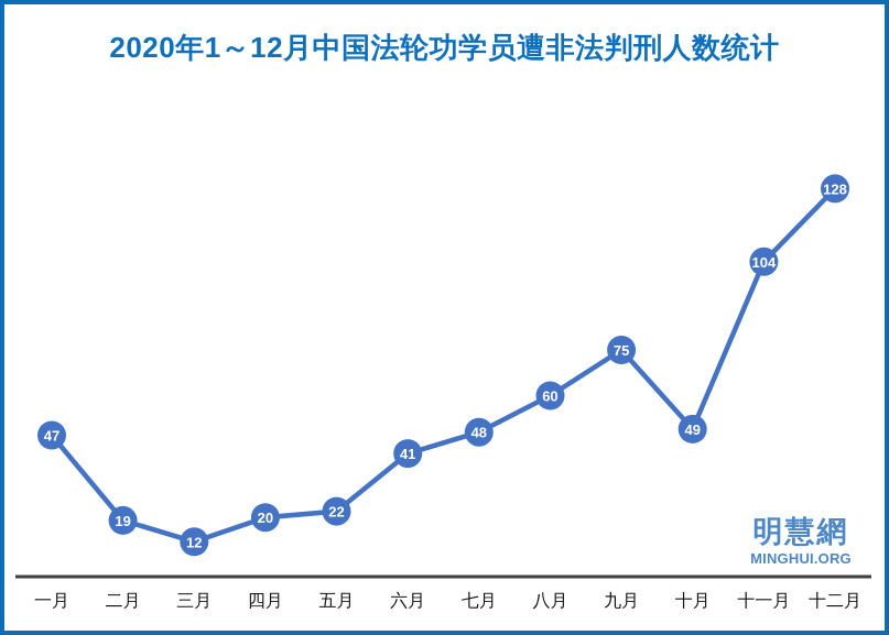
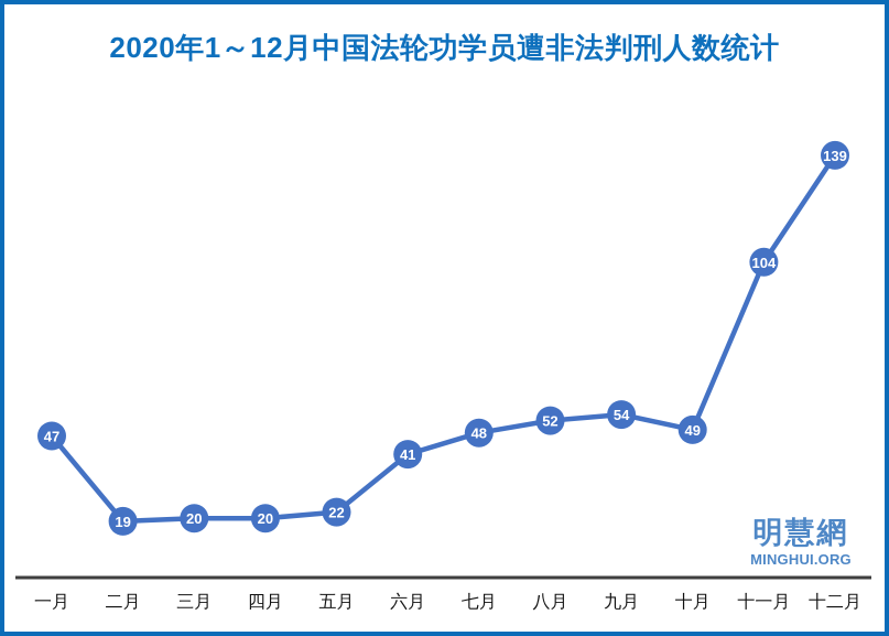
三月: 12 -> 20
八月: 60 -> 52
九月: 75 -> 54
十二月: 128 -> 139
